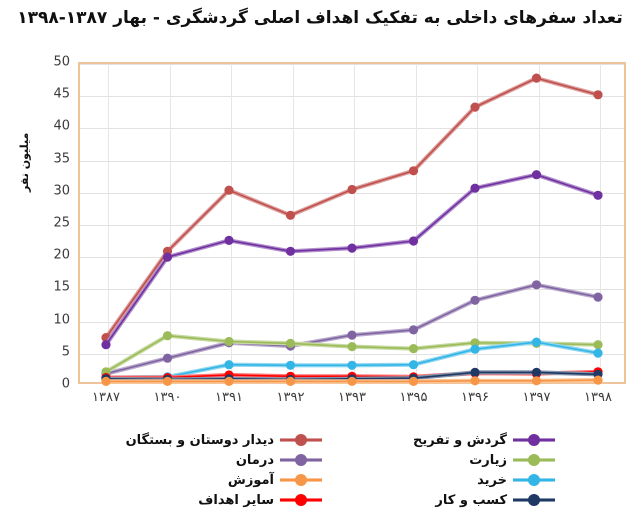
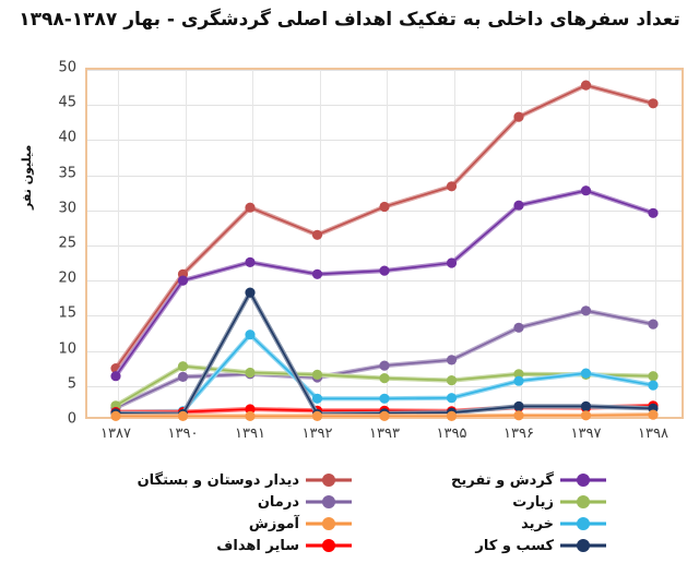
درمان/۱۳۹۰: 4 -> 6
خرید/۱۳۹۱: 3 -> 12
کسب و کار/۱۳۹۱: 1 -> 18
